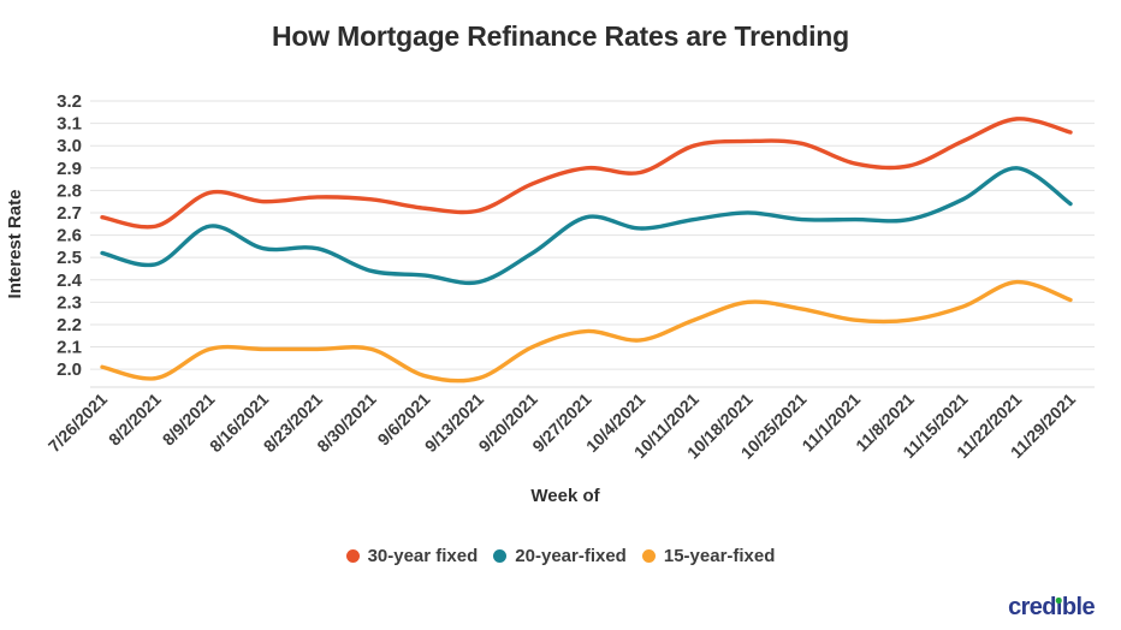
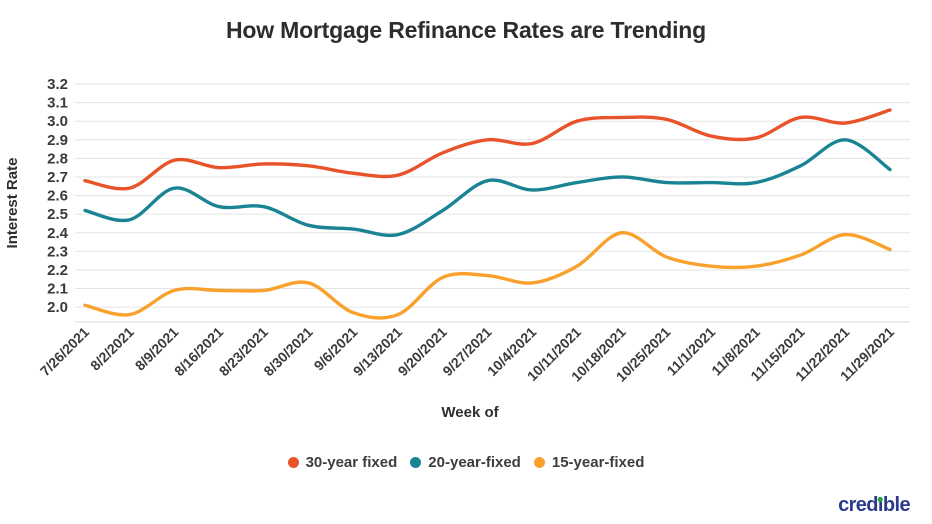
15-year-fixed/8/30/2021: 2.09 -> 2.13
15-year-fixed/9/20/2021: 2.10 -> 2.16
15-year-fixed/10/18/2021: 2.30 -> 2.40
30-year fixed/11/22/2021: 3.12 -> 2.99
